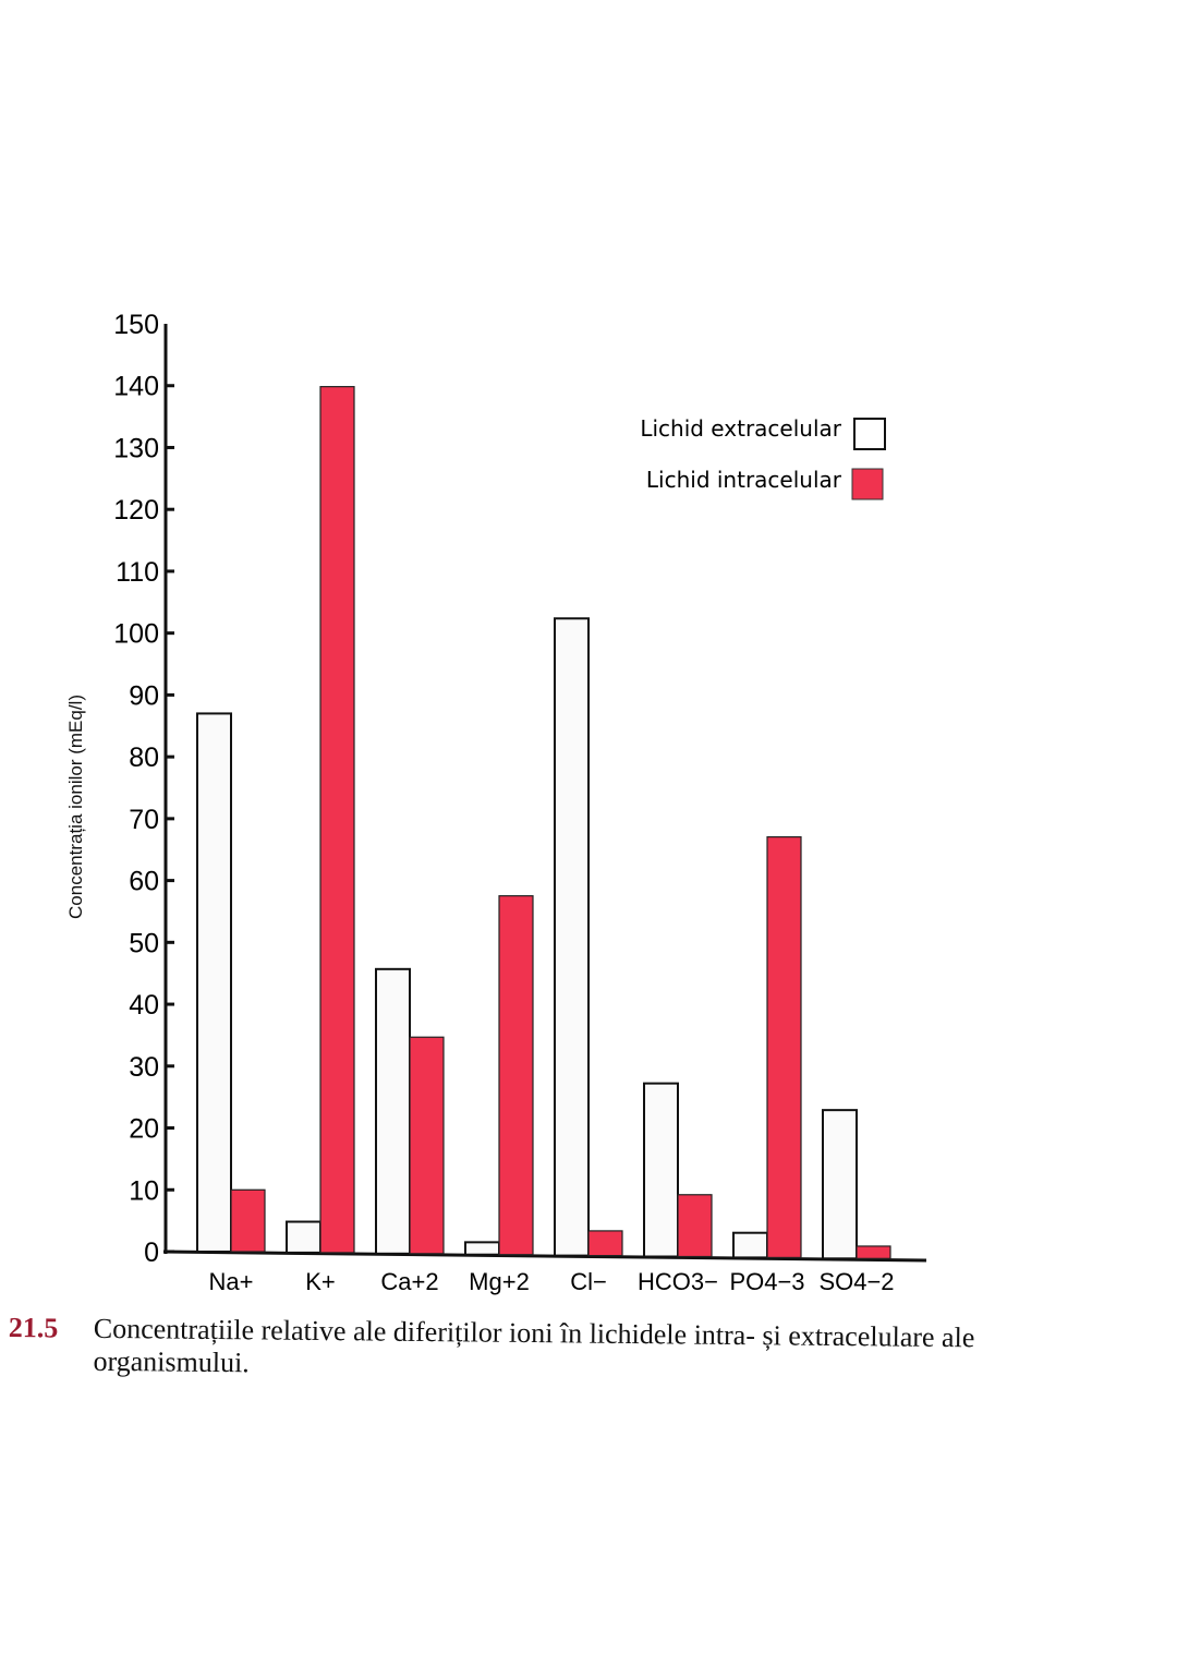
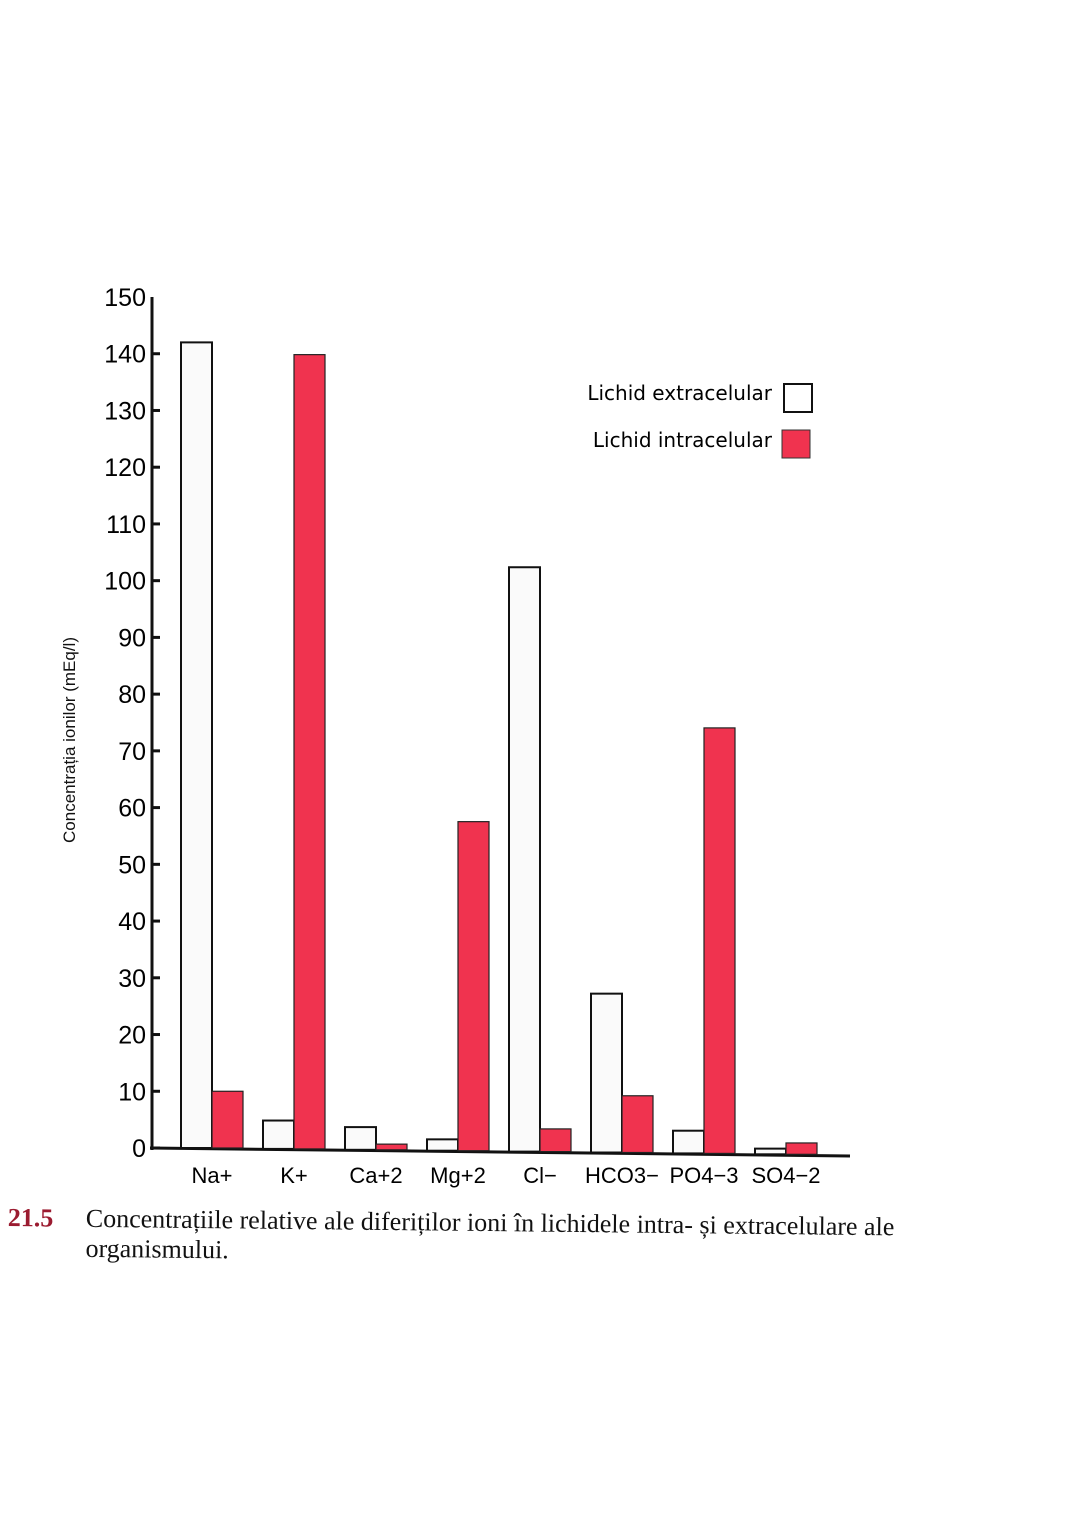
Lichid extracelular/Na+: 87 -> 142
Lichid extracelular/Ca+2: 46 -> 4
Lichid intracelular/Ca+2: 35 -> 1
Lichid intracelular/PO4−3: 68 -> 75
Lichid extracelular/SO4−2: 24 -> 1
